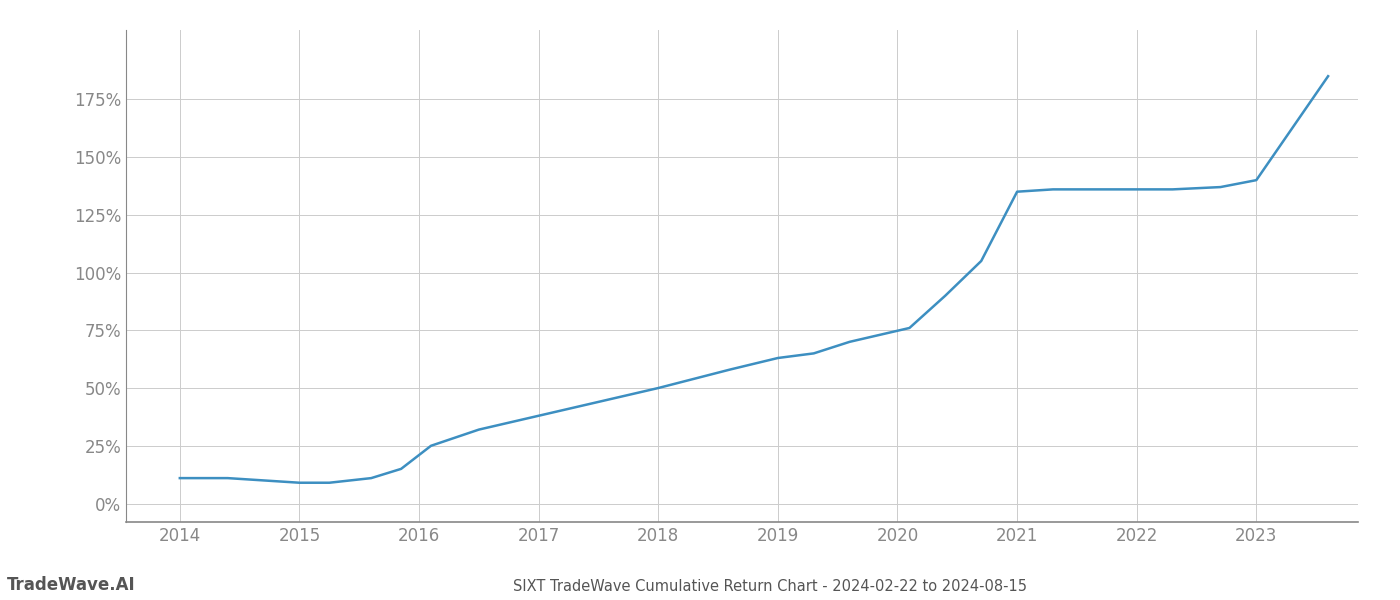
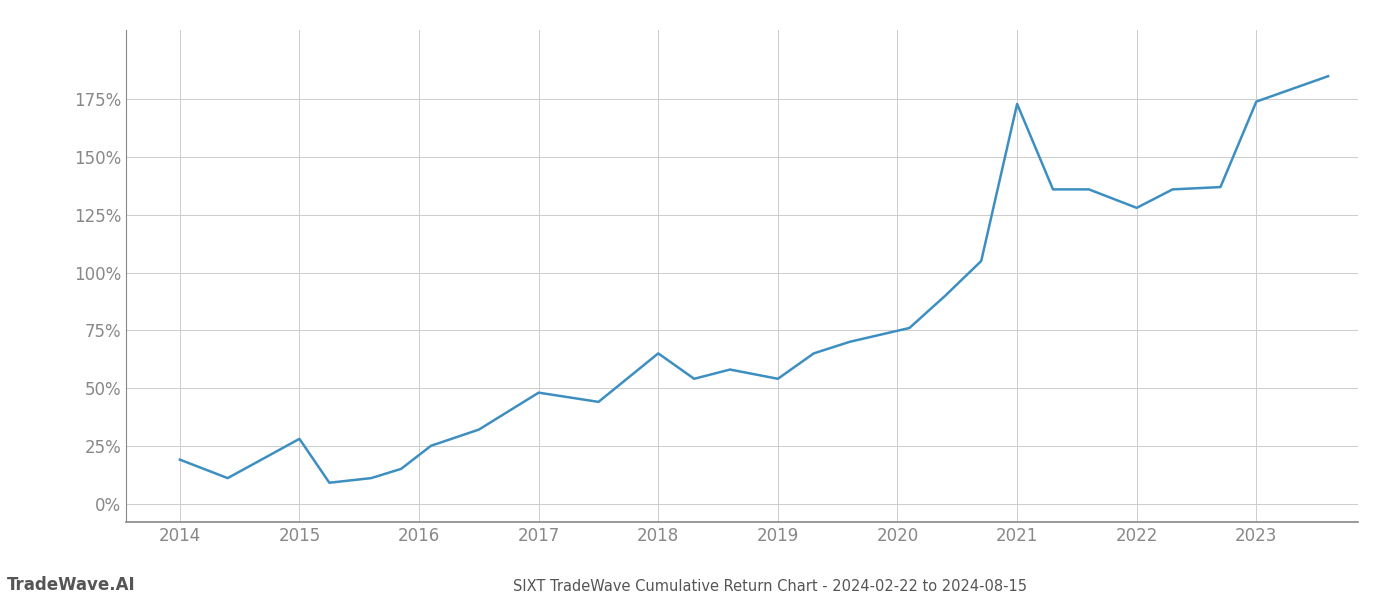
2014: 11% -> 19%
2015: 9% -> 28%
2017: 38% -> 48%
2018: 50% -> 65%
2019: 63% -> 54%
2021: 135% -> 173%
2022: 136% -> 128%
2023: 140% -> 174%
